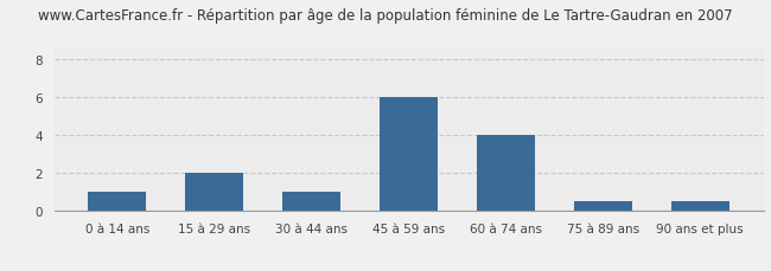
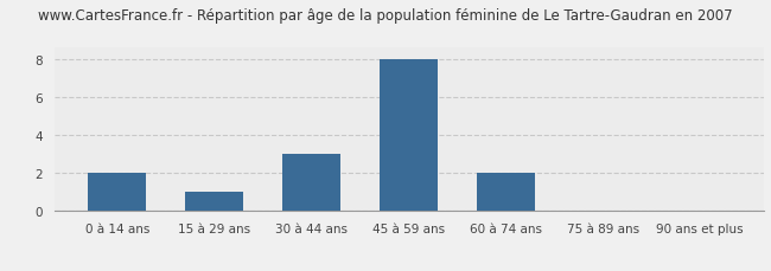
0 à 14 ans: 1.0 -> 2.0
15 à 29 ans: 2.0 -> 1.0
30 à 44 ans: 1.0 -> 3.0
45 à 59 ans: 6.0 -> 8.0
60 à 74 ans: 4.0 -> 2.0
75 à 89 ans: 0.5 -> 0.1
90 ans et plus: 0.5 -> 0.1
